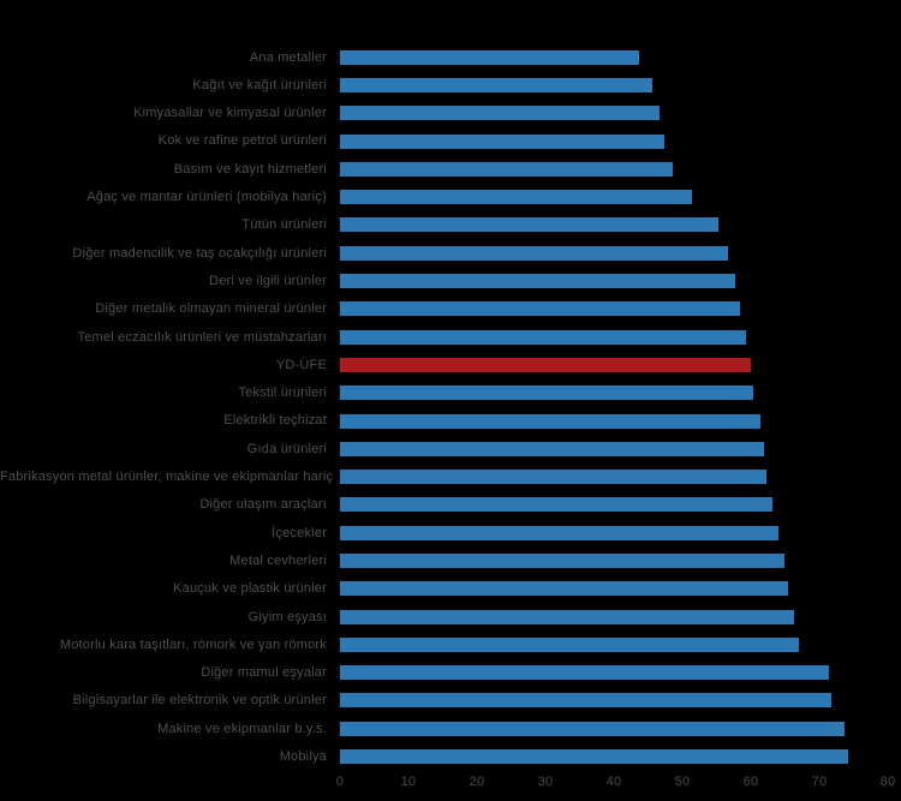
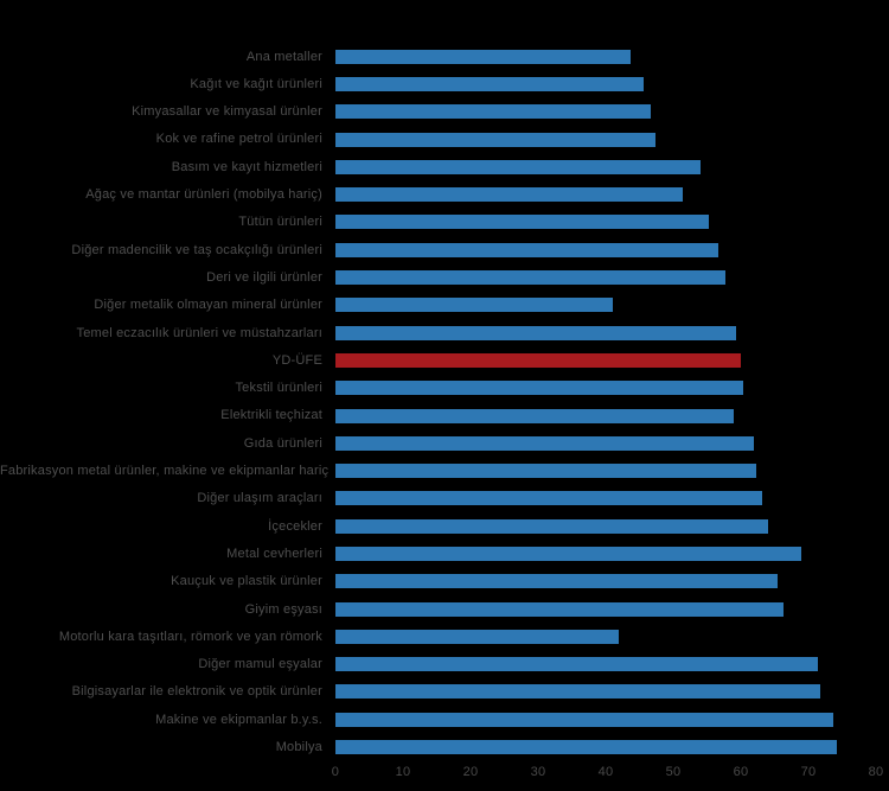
Basım ve kayıt hizmetleri: 49 -> 54
Diğer metalik olmayan mineral ürünler: 58 -> 41
Elektrikli teçhizat: 61 -> 59
Metal cevherleri: 65 -> 69
Motorlu kara taşıtları, römork ve yan römork: 67 -> 42
